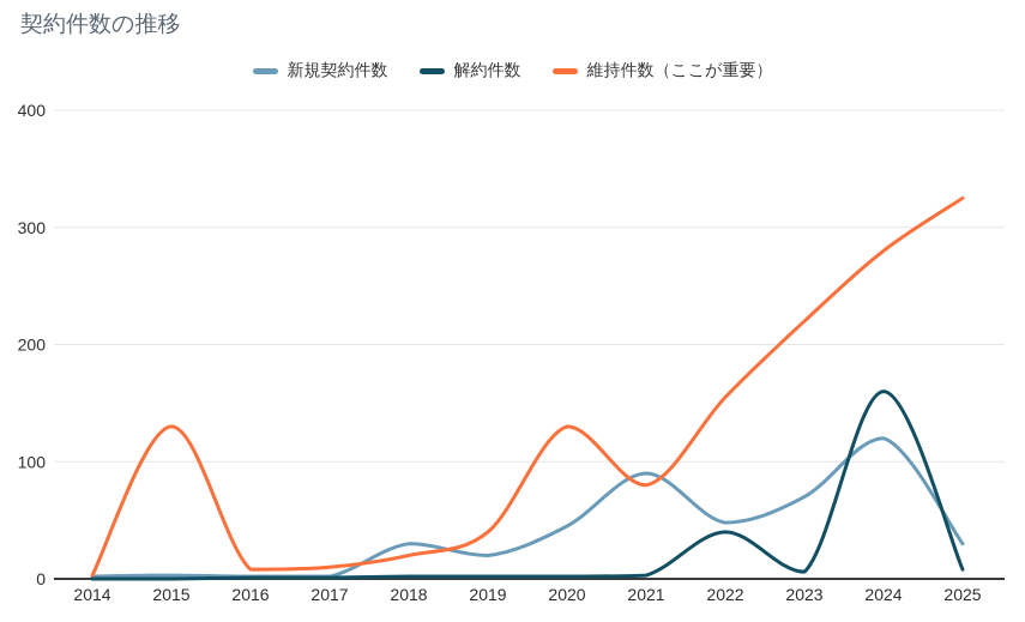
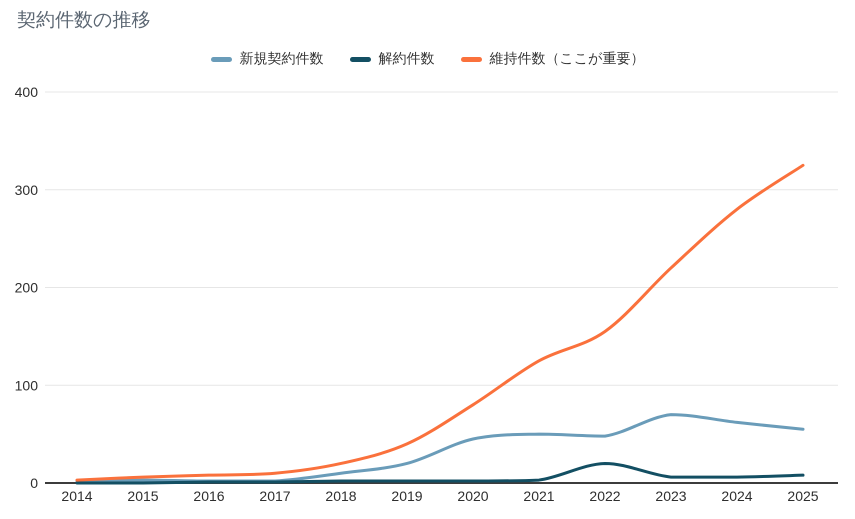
維持件数（ここが重要）/2015: 130 -> 10
新規契約件数/2018: 30 -> 10
維持件数（ここが重要）/2020: 130 -> 80
新規契約件数/2021: 90 -> 50
維持件数（ここが重要）/2021: 80 -> 120
解約件数/2022: 40 -> 20
新規契約件数/2024: 120 -> 60
解約件数/2024: 160 -> 10
新規契約件数/2025: 30 -> 60
